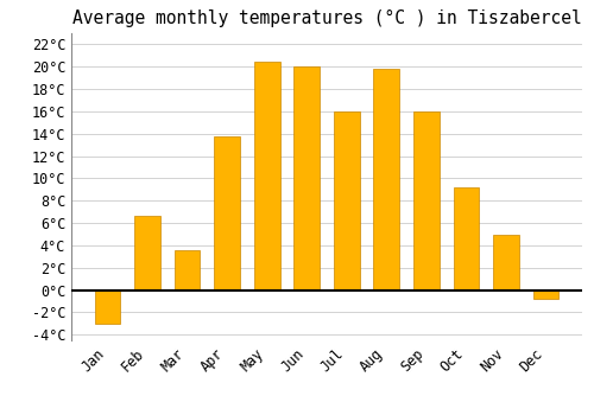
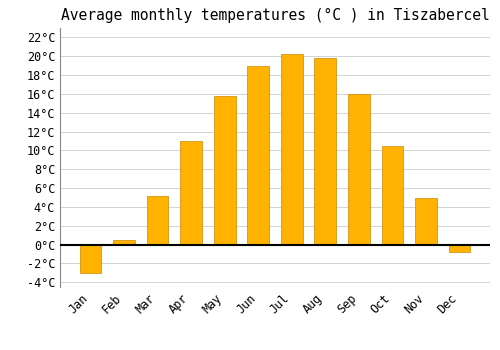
Feb: 6.6°C -> 0.5°C
Mar: 3.6°C -> 5.2°C
Apr: 13.8°C -> 11.0°C
May: 20.4°C -> 15.8°C
Jun: 20.0°C -> 19.0°C
Jul: 16.0°C -> 20.2°C
Oct: 9.2°C -> 10.5°C
